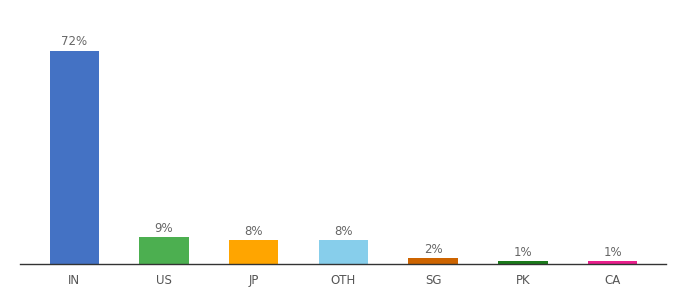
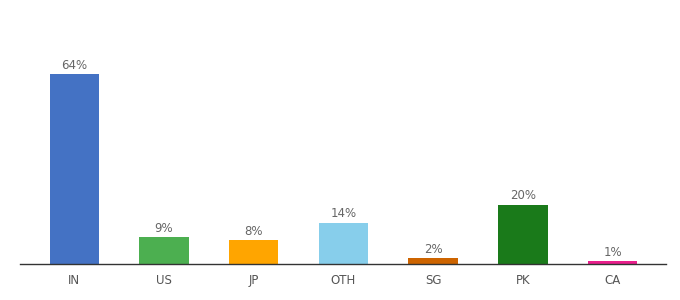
IN: 72% -> 64%
OTH: 8% -> 14%
PK: 1% -> 20%
